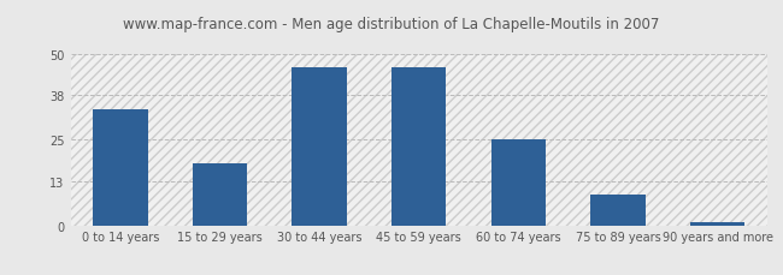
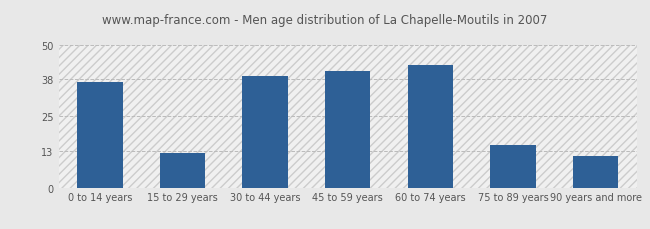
0 to 14 years: 34 -> 37
15 to 29 years: 18 -> 12
30 to 44 years: 46 -> 39
45 to 59 years: 46 -> 41
60 to 74 years: 25 -> 43
75 to 89 years: 9 -> 15
90 years and more: 1 -> 11
